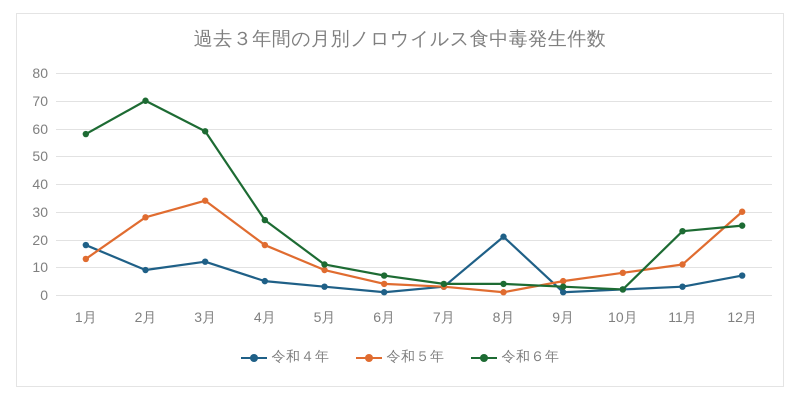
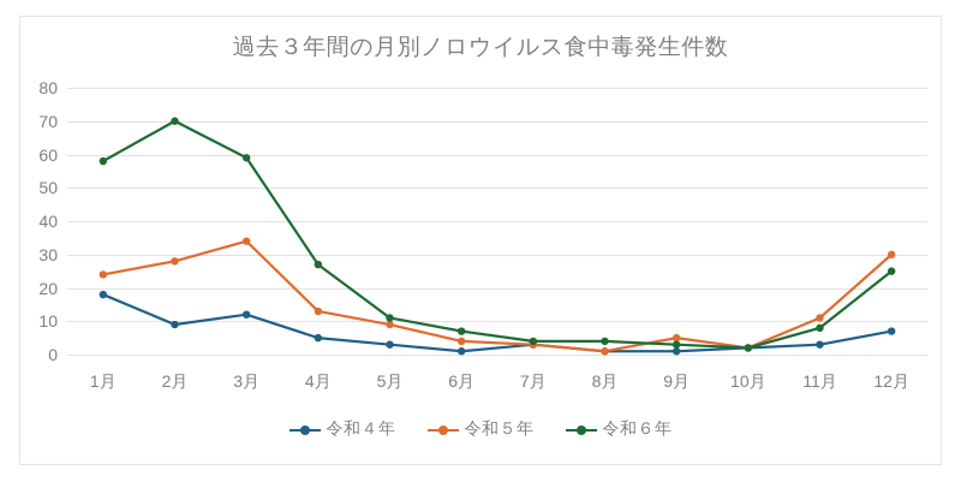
令和５年/1月: 13 -> 24
令和５年/4月: 18 -> 13
令和４年/8月: 21 -> 1
令和５年/10月: 8 -> 2
令和６年/11月: 23 -> 8
